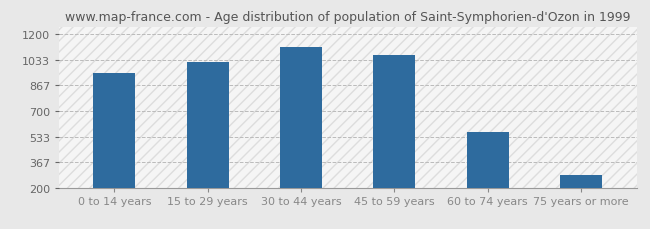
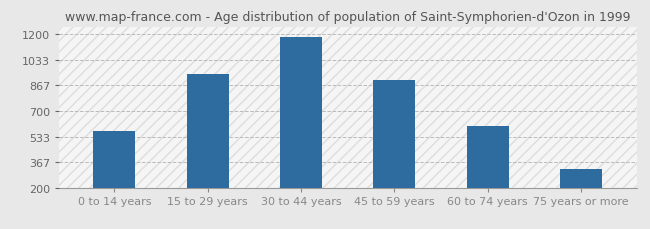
0 to 14 years: 950 -> 570
15 to 29 years: 1020 -> 940
30 to 44 years: 1120 -> 1180
45 to 59 years: 1060 -> 900
60 to 74 years: 560 -> 600
75 years or more: 280 -> 320
